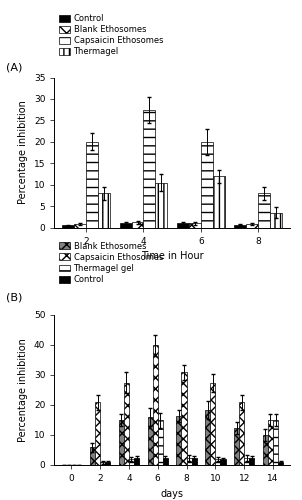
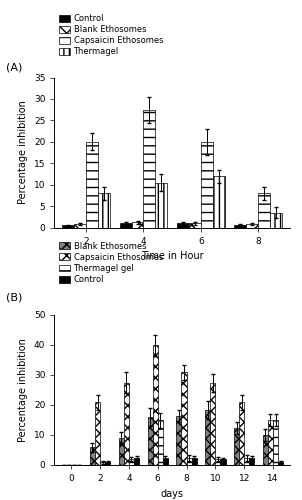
Blank Ethosomes/4: 15.0 -> 9.0
